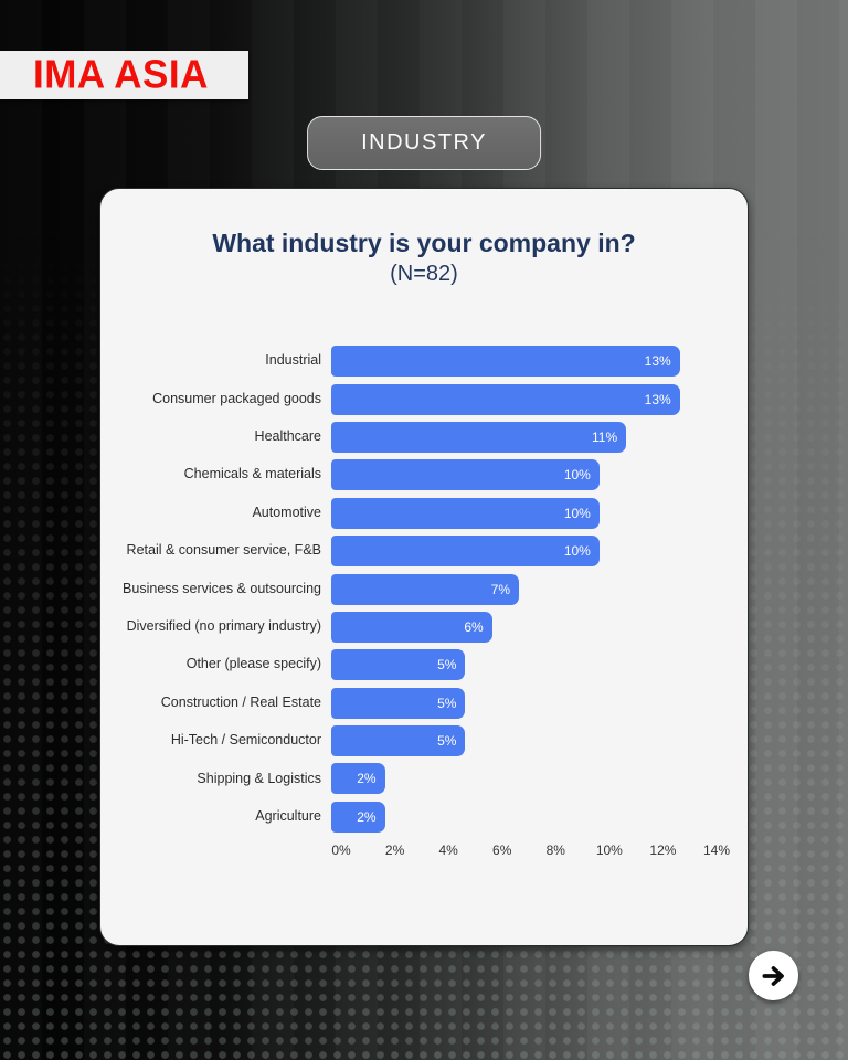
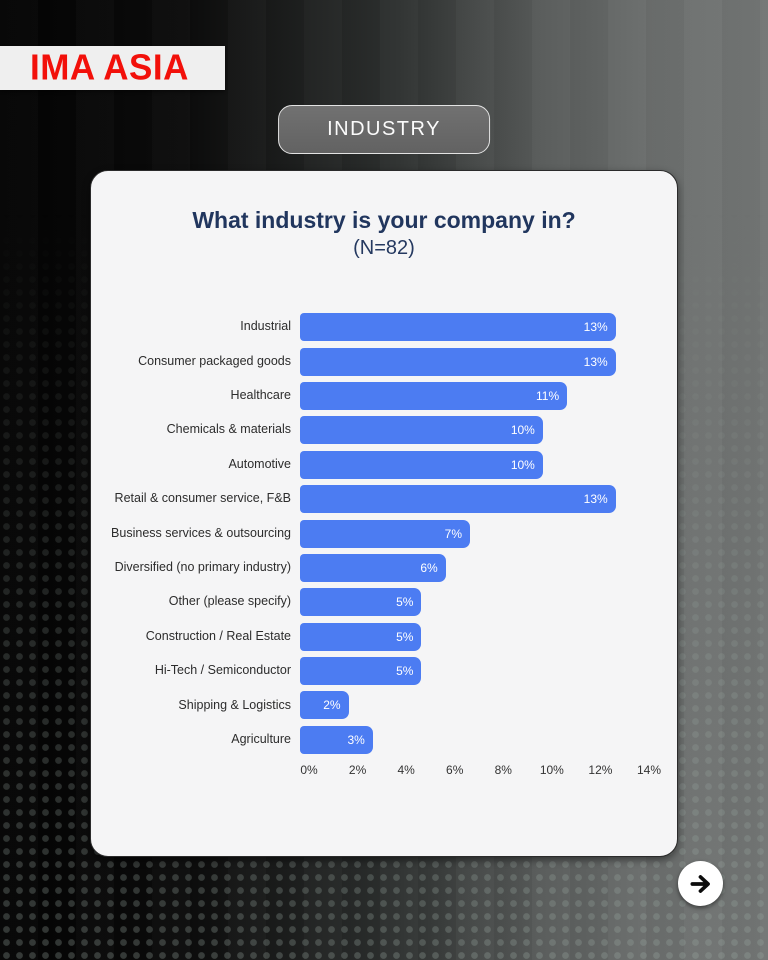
Retail & consumer service, F&B: 10% -> 13%
Agriculture: 2% -> 3%
